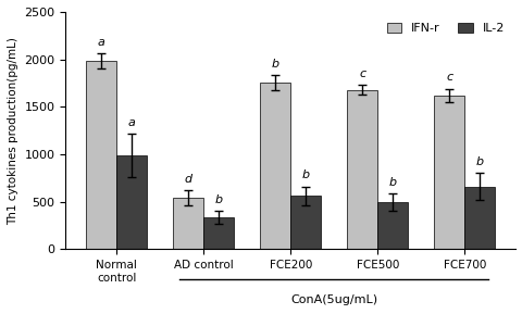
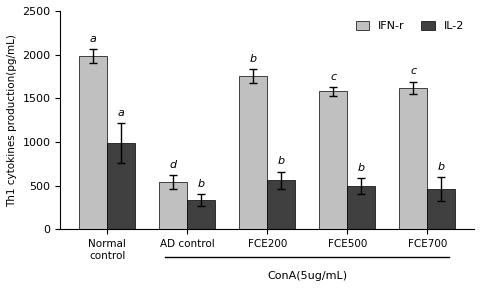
IFN-r/FCE500: 1680 -> 1580
IL-2/FCE700: 660 -> 460
